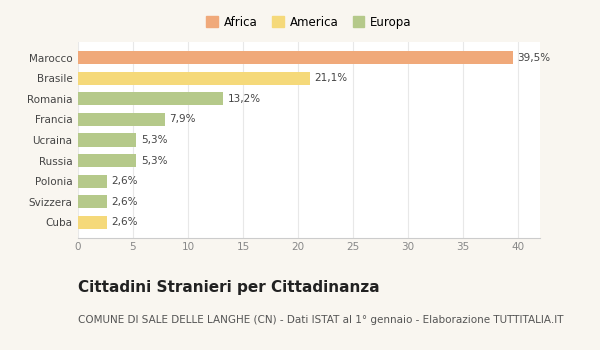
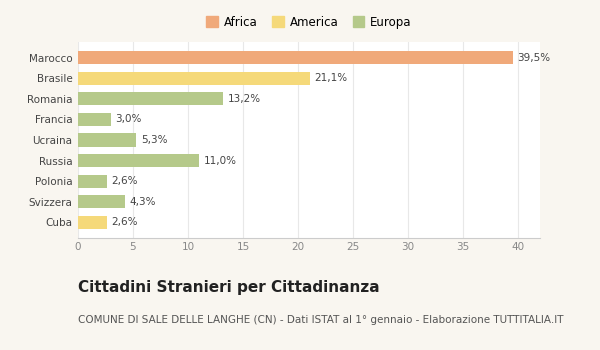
Francia: 7,9% -> 3,0%
Russia: 5,3% -> 11,0%
Svizzera: 2,6% -> 4,3%
